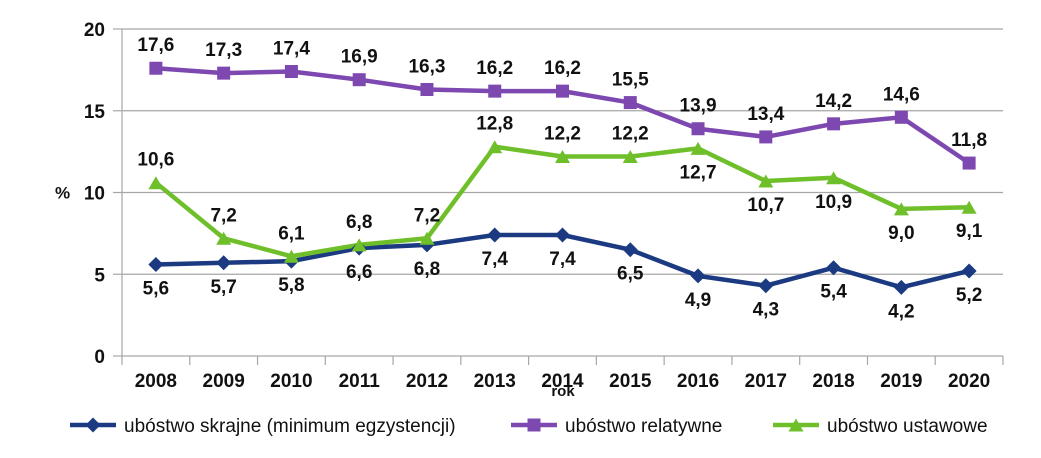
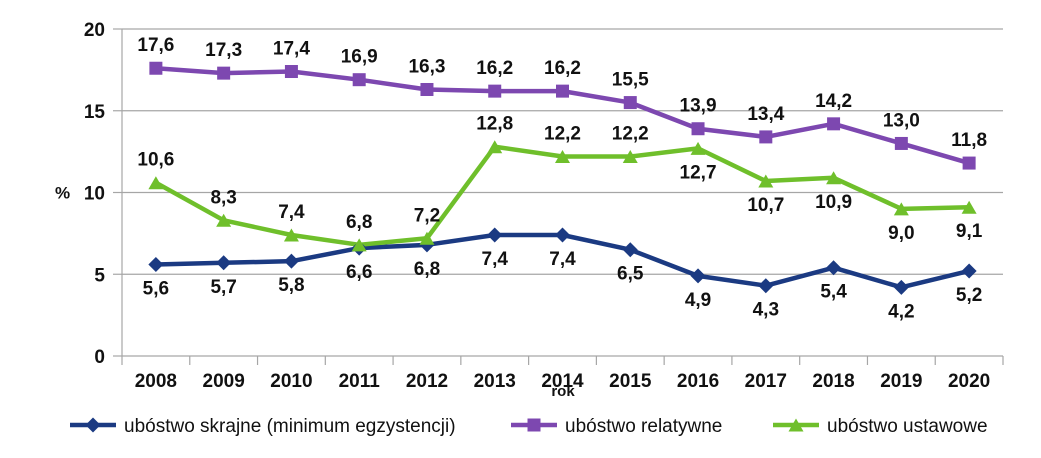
ubóstwo ustawowe/2009: 7,2 -> 8,3
ubóstwo ustawowe/2010: 6,1 -> 7,4
ubóstwo relatywne/2019: 14,6 -> 13,0
